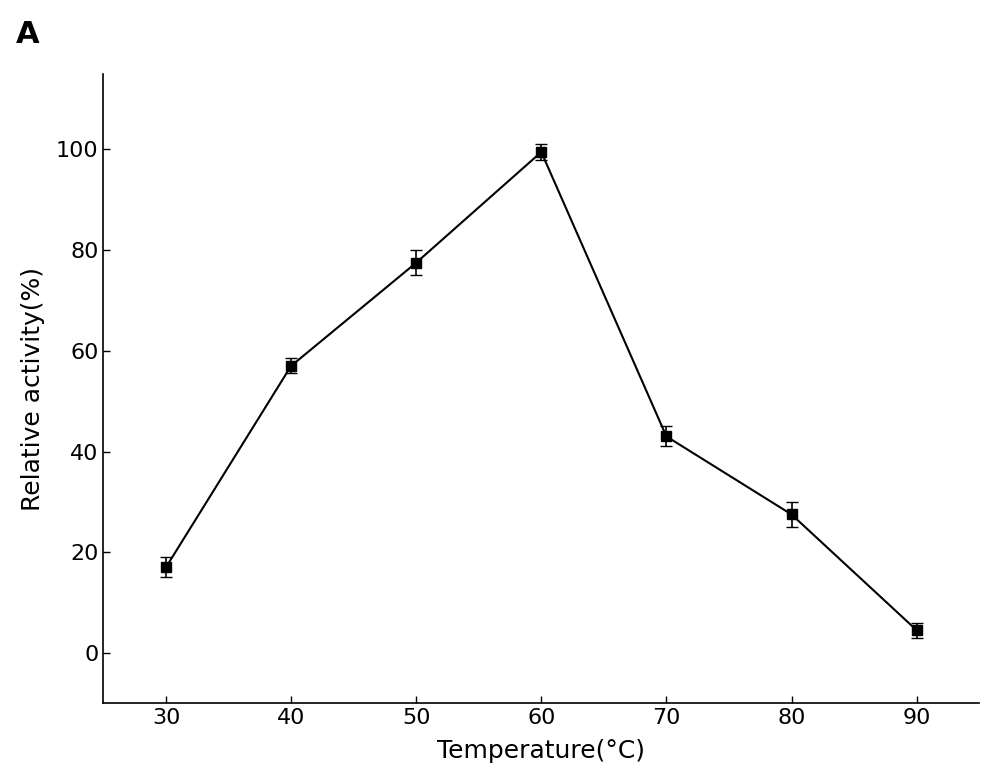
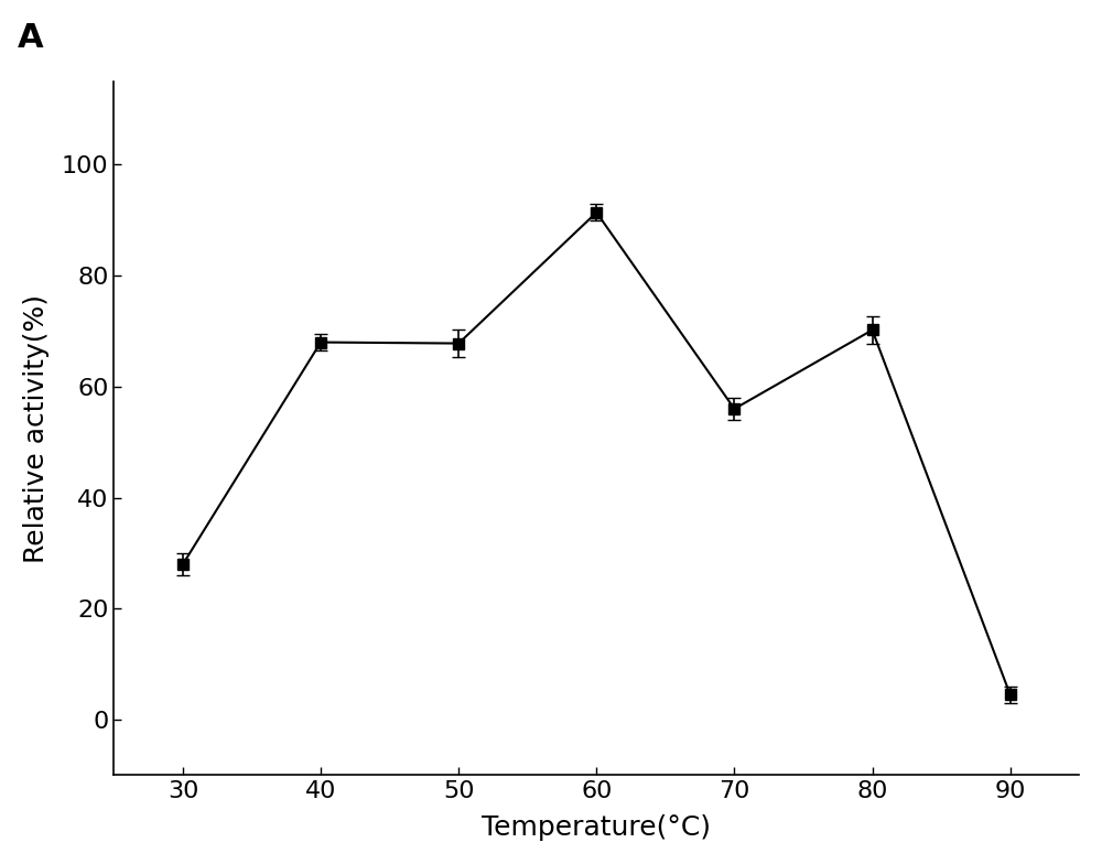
30: 17.0 -> 28.0
40: 57.0 -> 68.0
50: 77.5 -> 67.8
60: 99.5 -> 91.4
70: 43.0 -> 56.0
80: 27.5 -> 70.2
